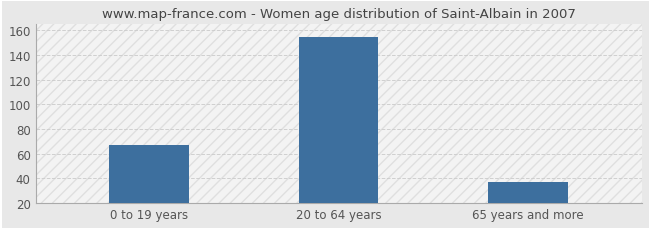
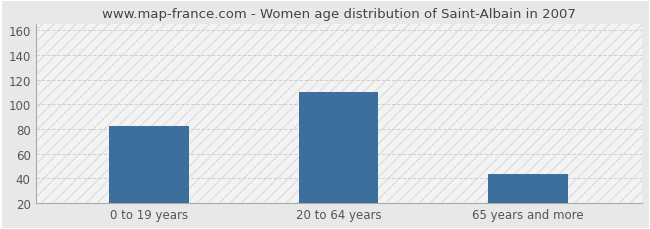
0 to 19 years: 67 -> 82
20 to 64 years: 155 -> 110
65 years and more: 37 -> 43
